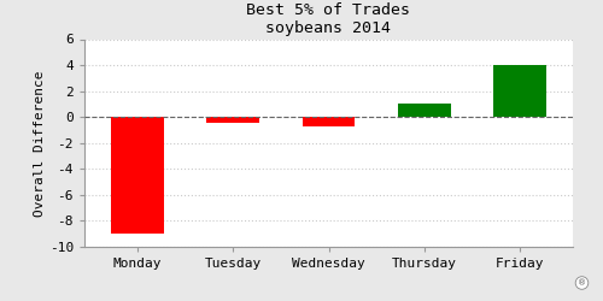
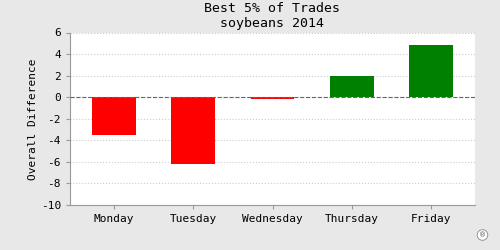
Monday: -9.0 -> -3.5
Tuesday: -0.4 -> -6.2
Wednesday: -0.7 -> -0.2
Thursday: 1.0 -> 2.0
Friday: 4.0 -> 4.8
